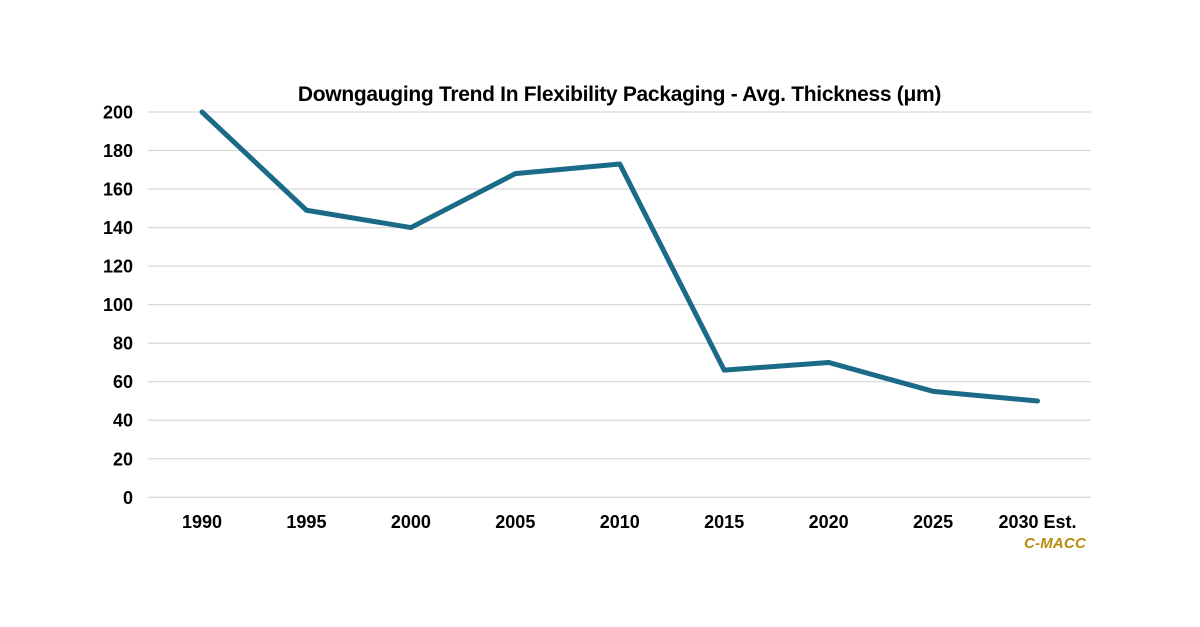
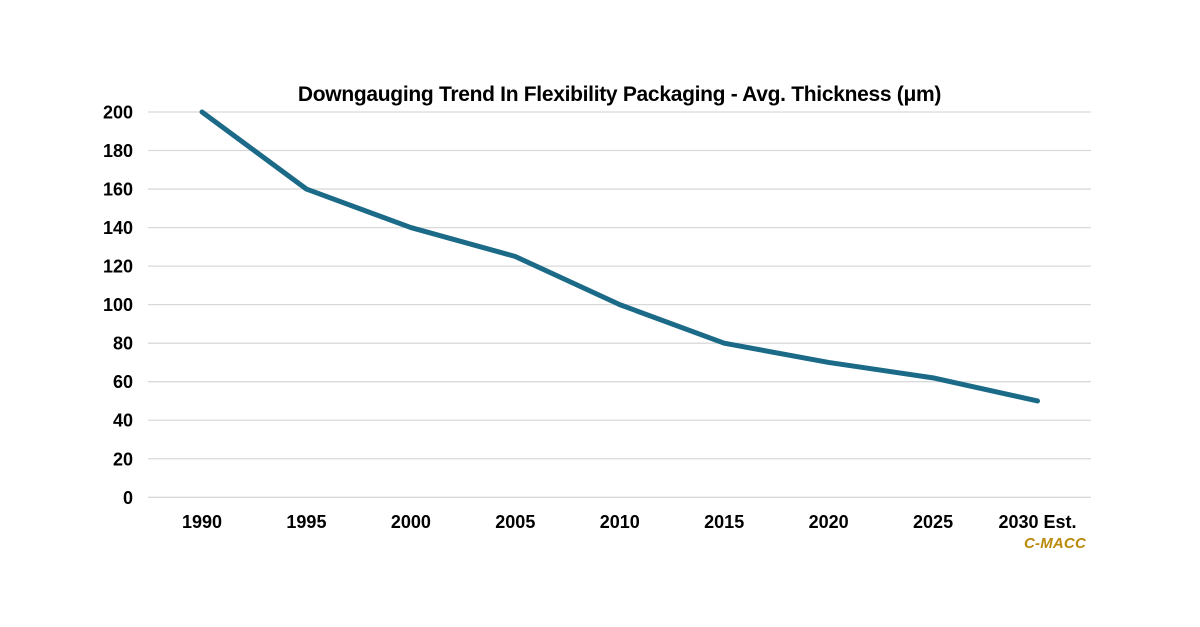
1995: 149 -> 160
2005: 168 -> 125
2010: 173 -> 100
2015: 66 -> 80
2025: 55 -> 62
